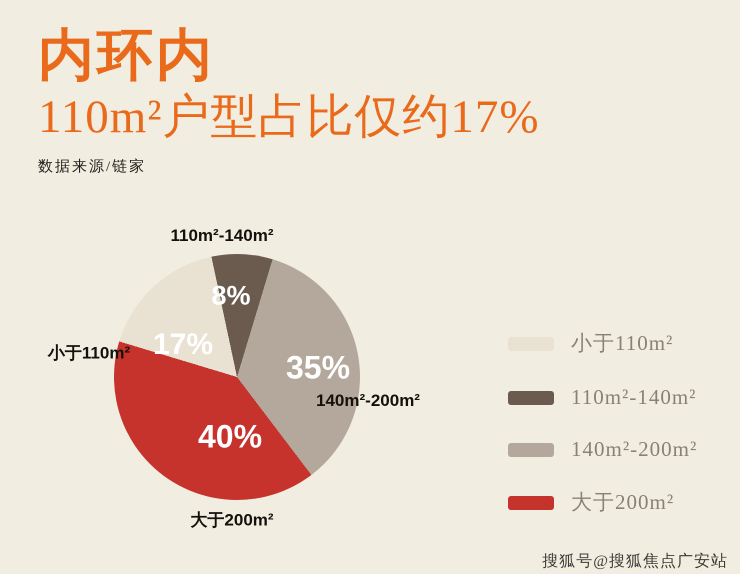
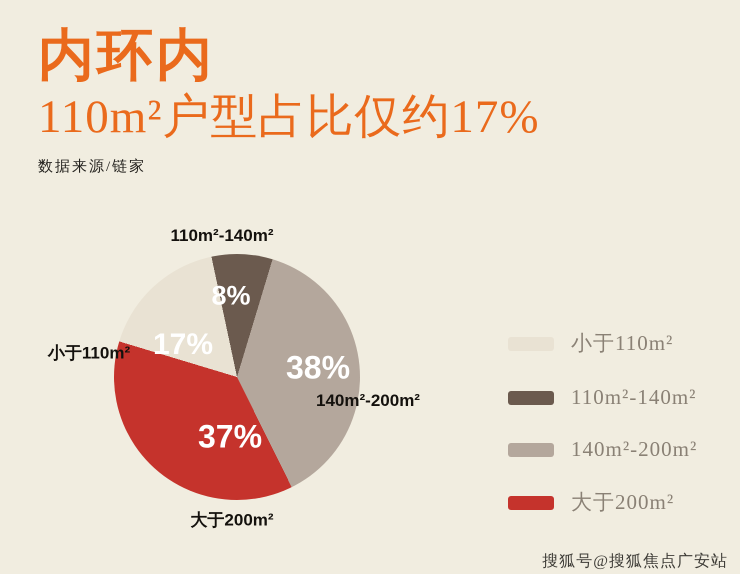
140m²-200m²: 35% -> 38%
大于200m²: 40% -> 37%
